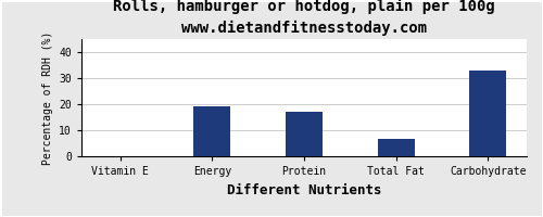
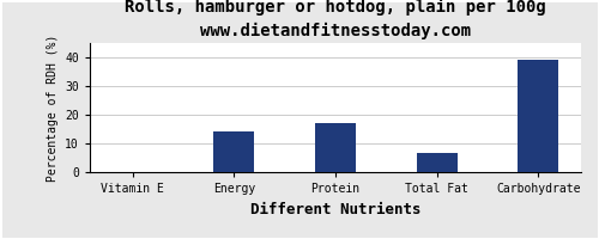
Energy: 19.0 -> 14.0
Carbohydrate: 33.0 -> 39.0
